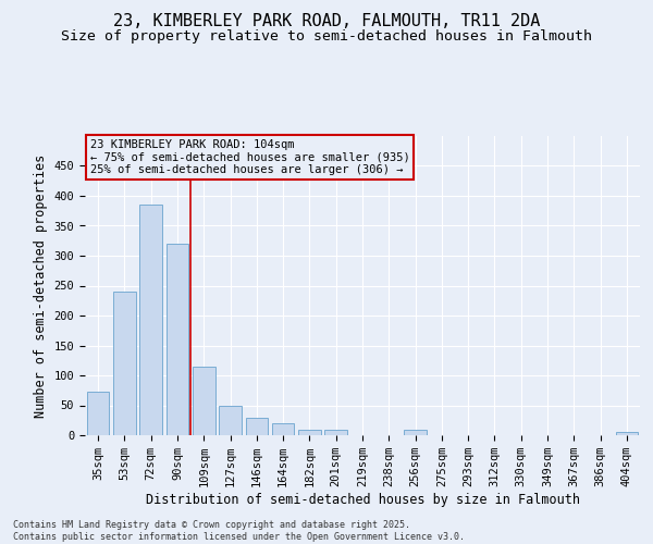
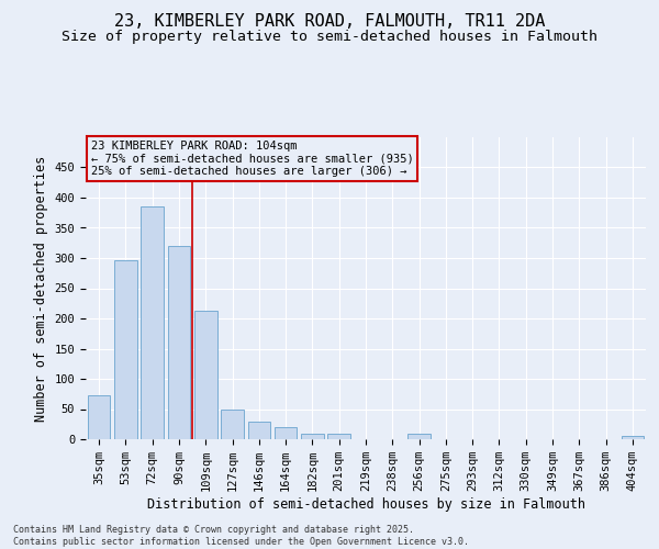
53sqm: 240 -> 296
109sqm: 115 -> 212
